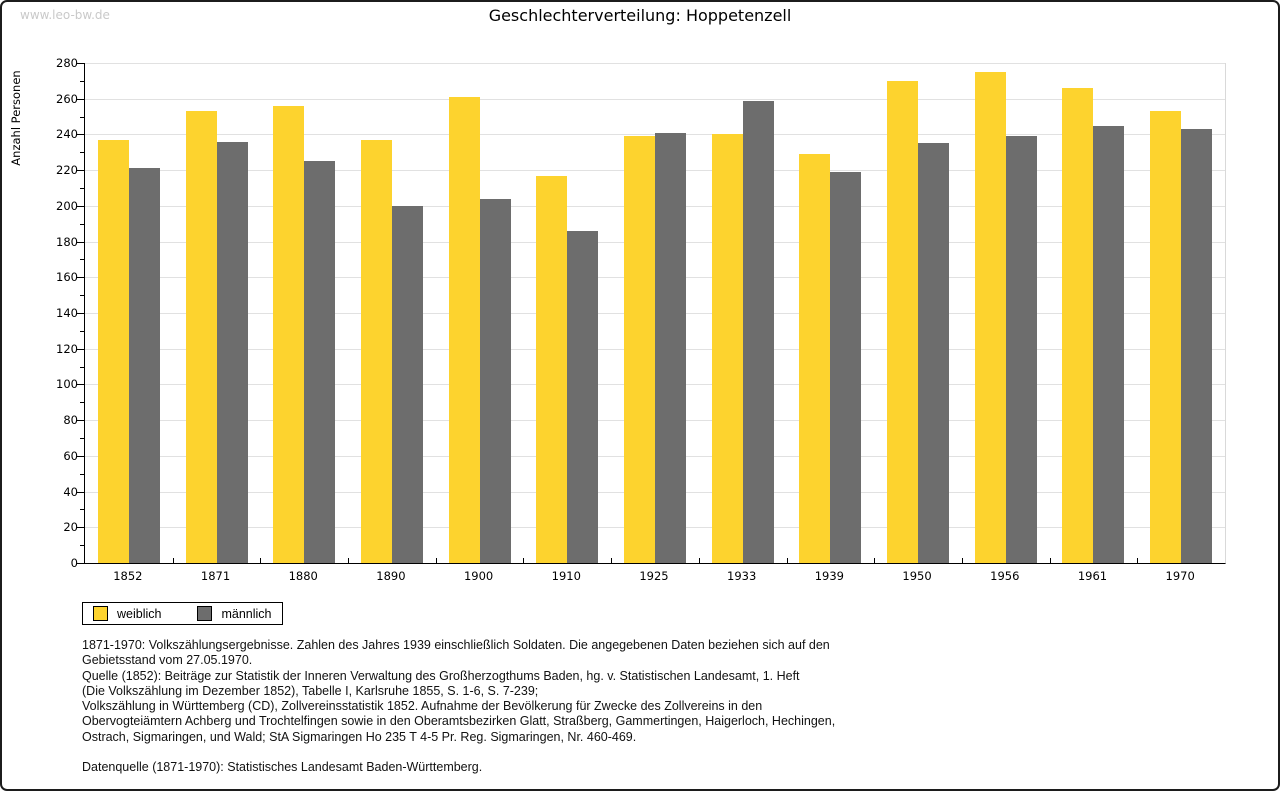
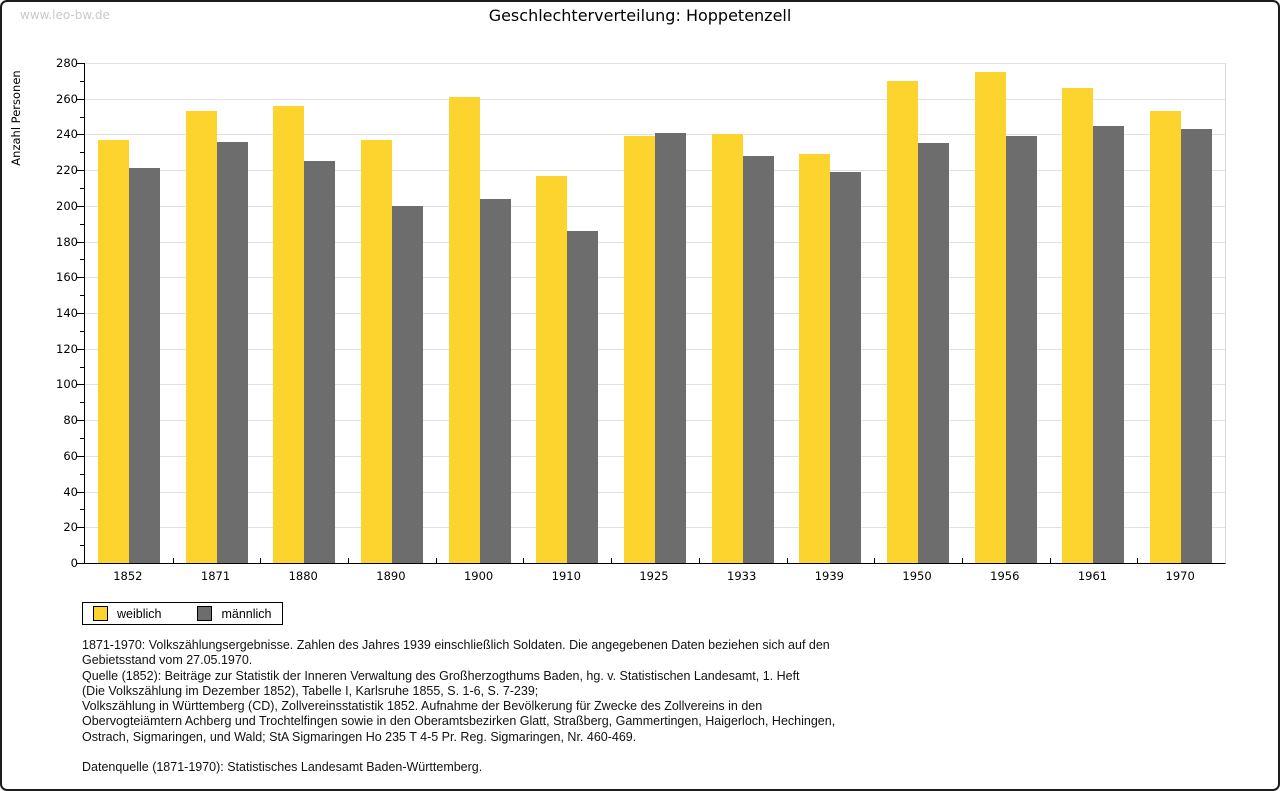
männlich/1933: 259 -> 228
